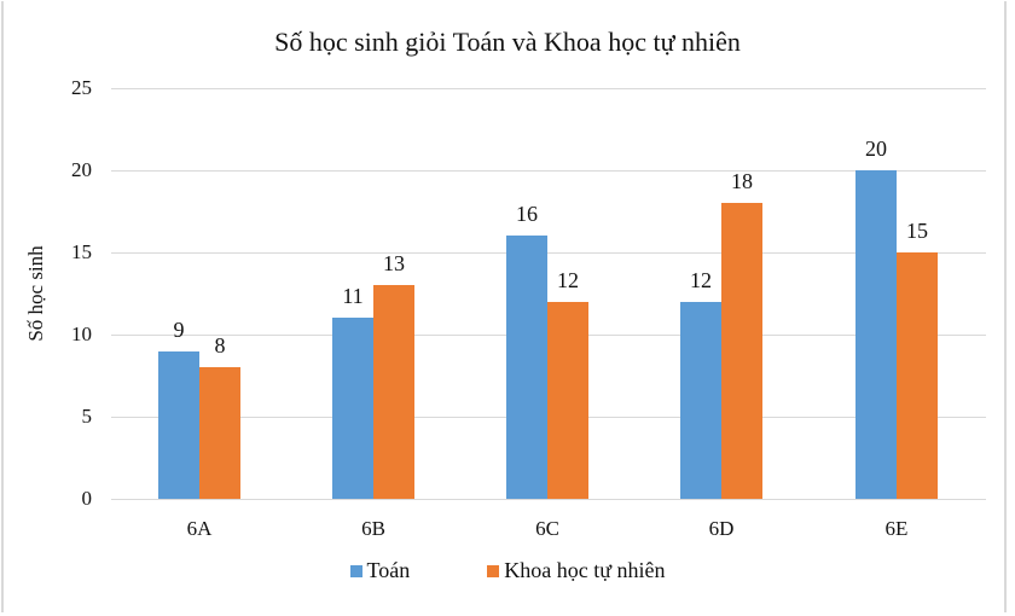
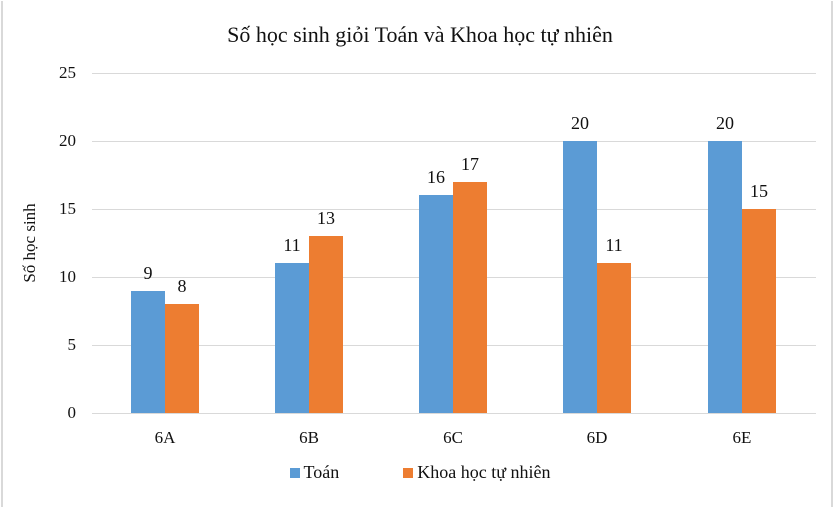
Khoa học tự nhiên/6C: 12 -> 17
Toán/6D: 12 -> 20
Khoa học tự nhiên/6D: 18 -> 11
